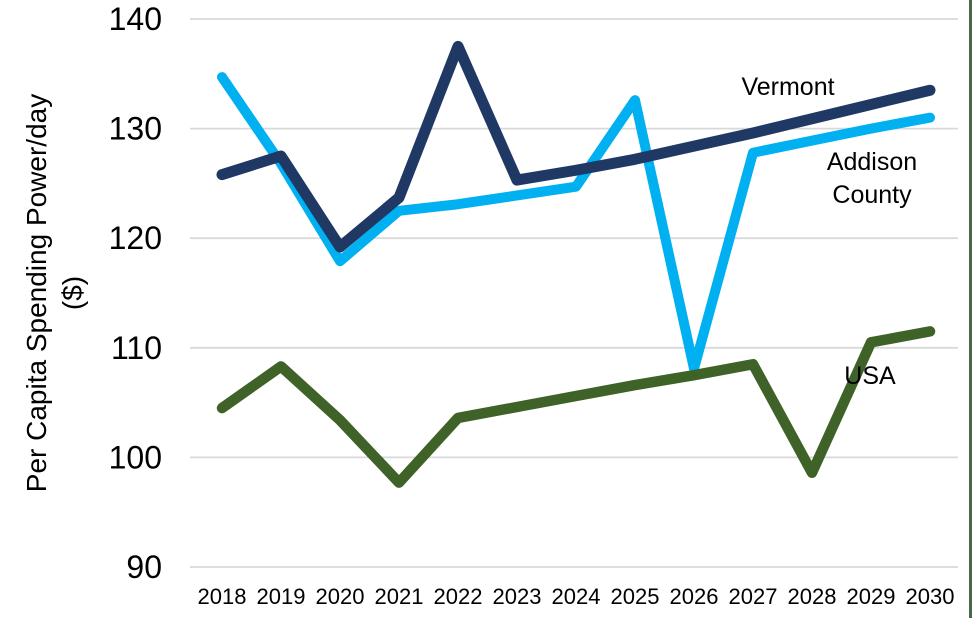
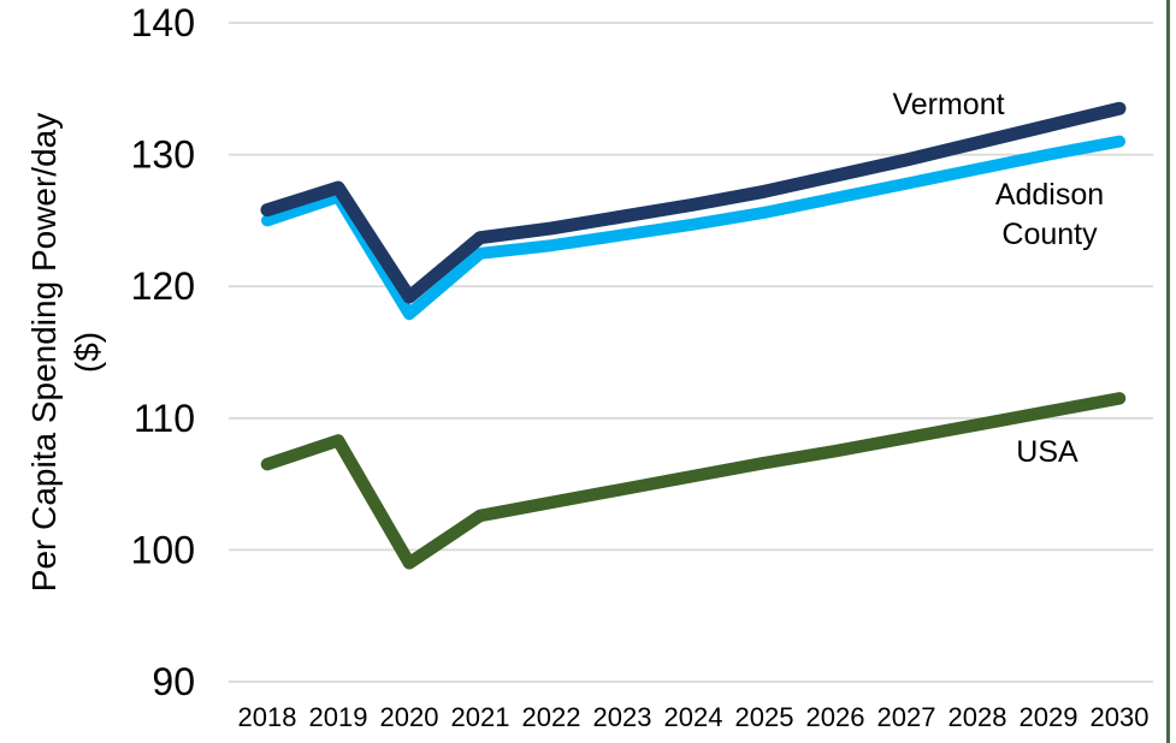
Addison County/2018: 134.7 -> 125.0
USA/2018: 104.5 -> 106.5
USA/2020: 103.4 -> 99.0
USA/2021: 97.7 -> 102.6
Vermont/2022: 137.5 -> 124.4
Addison County/2025: 132.6 -> 125.6
Addison County/2026: 108.1 -> 126.7
USA/2028: 98.6 -> 109.5
